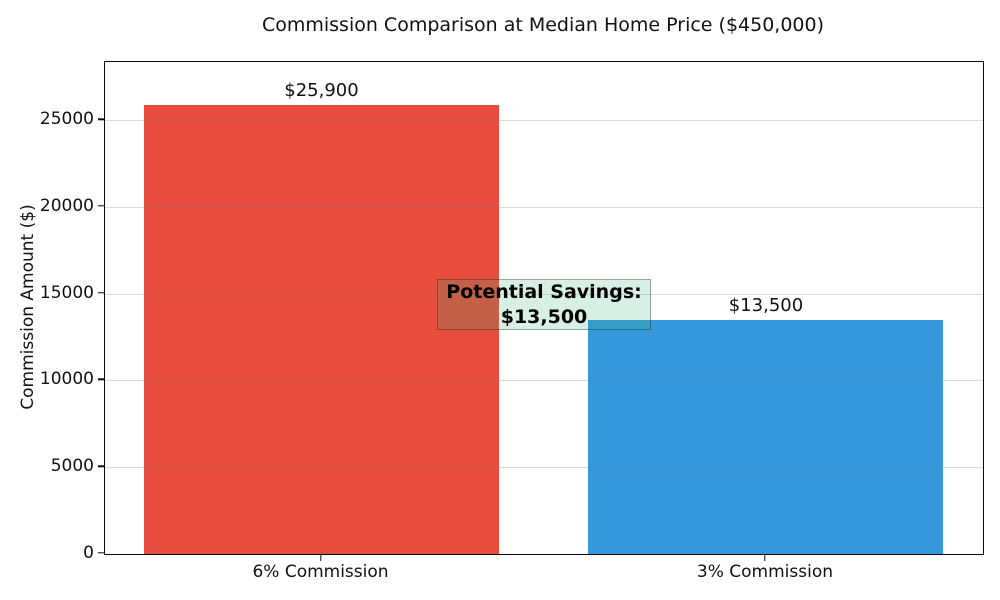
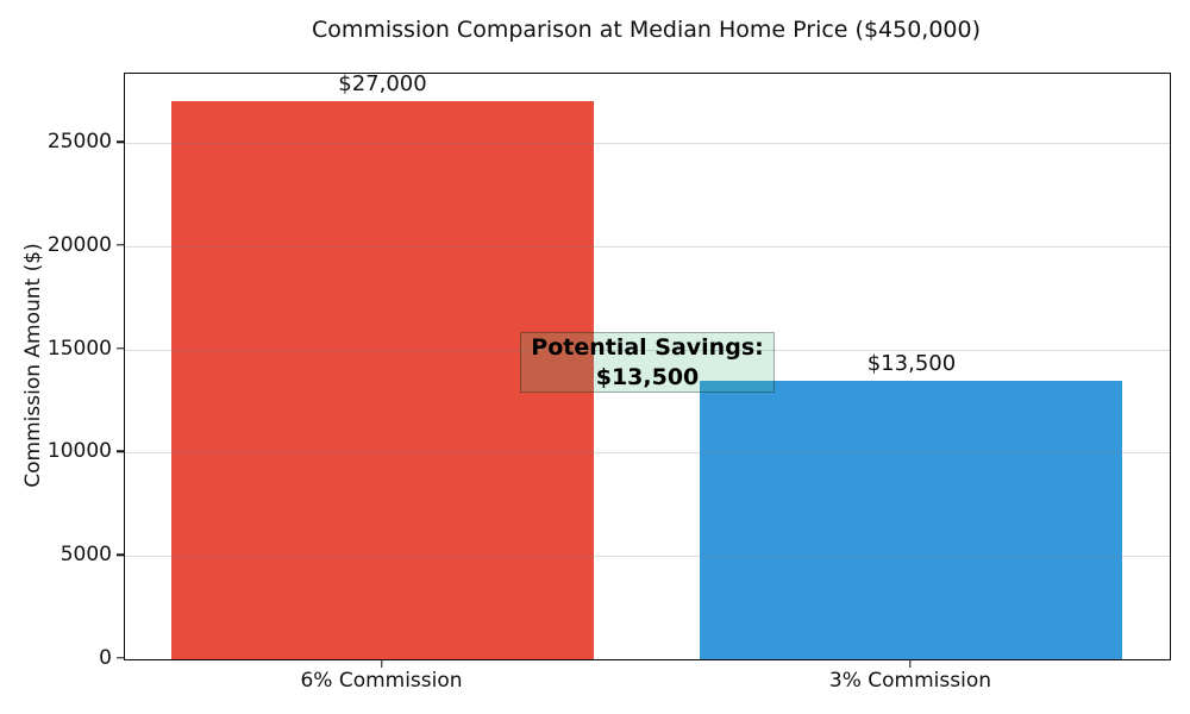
6% Commission: $25,900 -> $27,000
